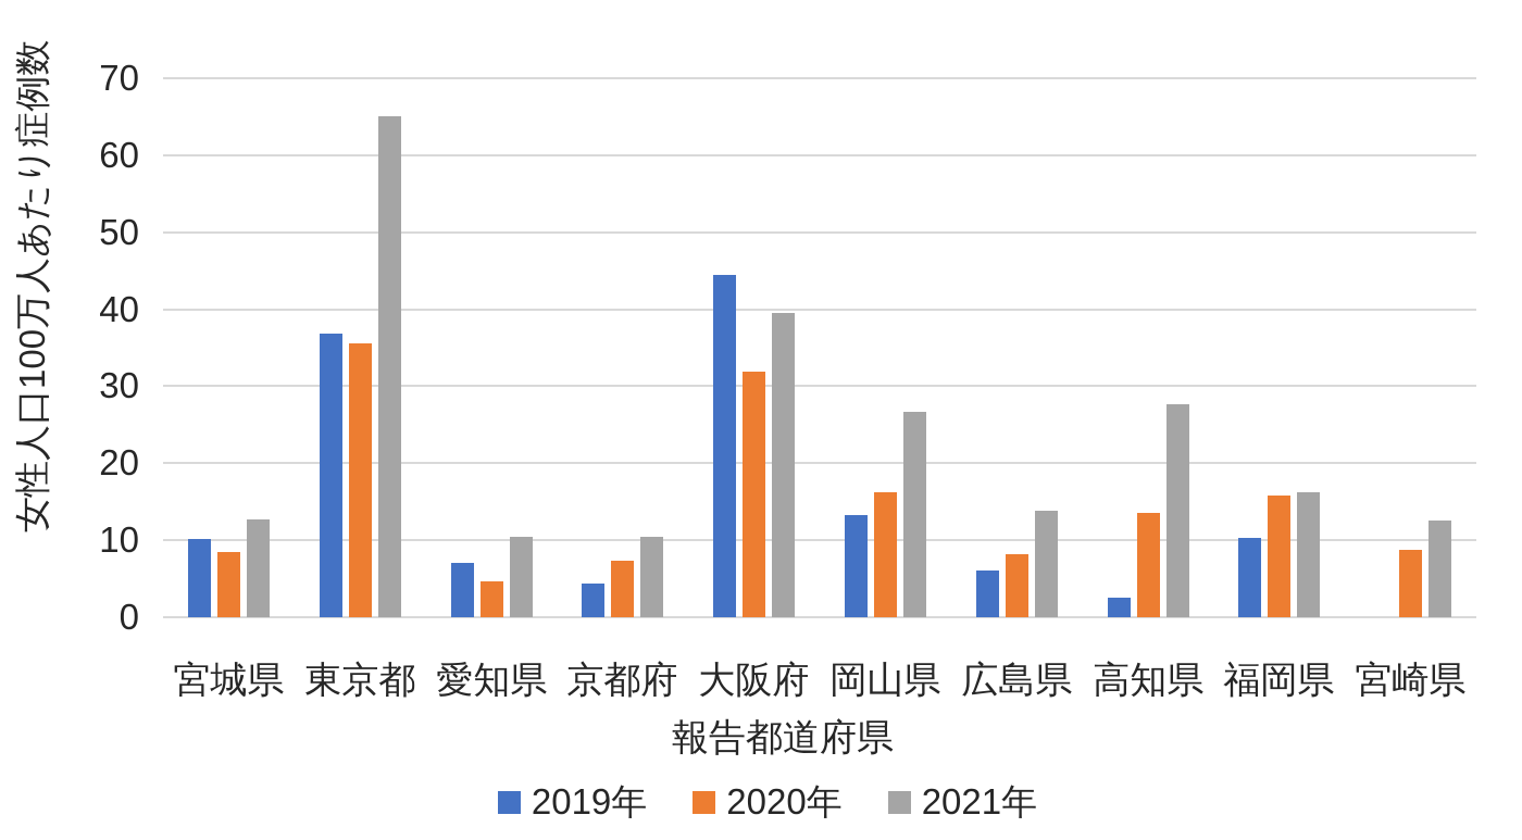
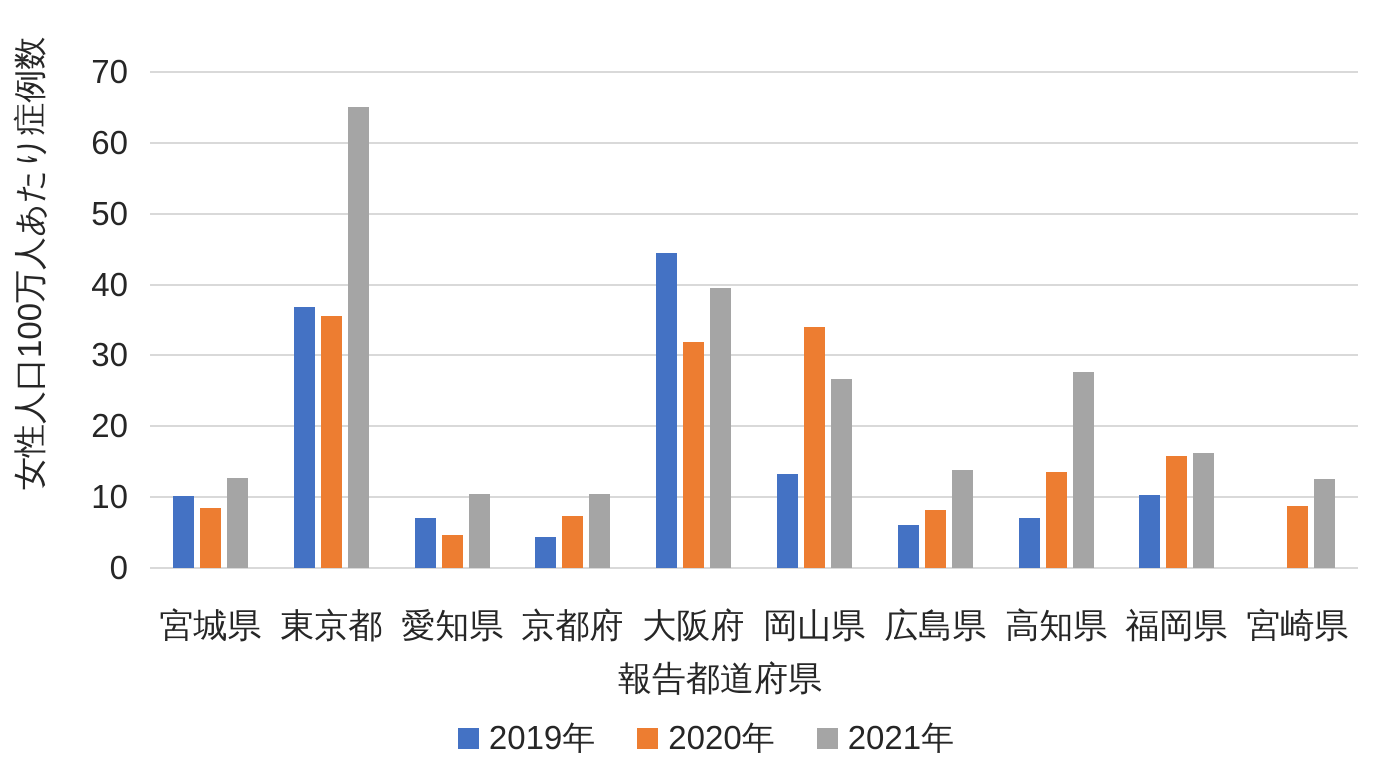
2020年/岡山県: 16 -> 34
2019年/高知県: 3 -> 7
